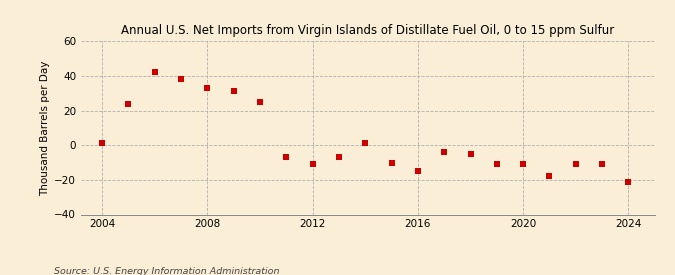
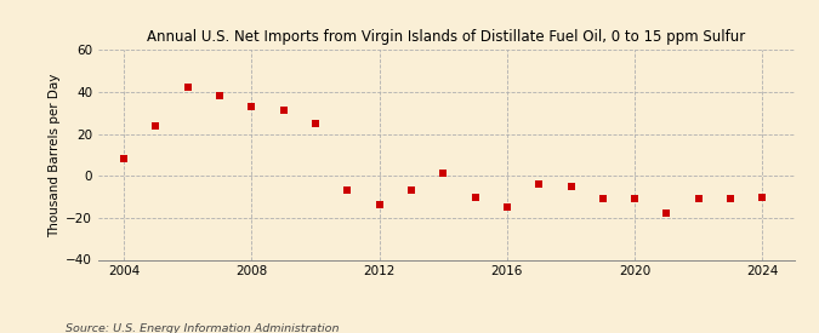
2004: 1 -> 8
2012: -11 -> -14
2024: -21 -> -10
